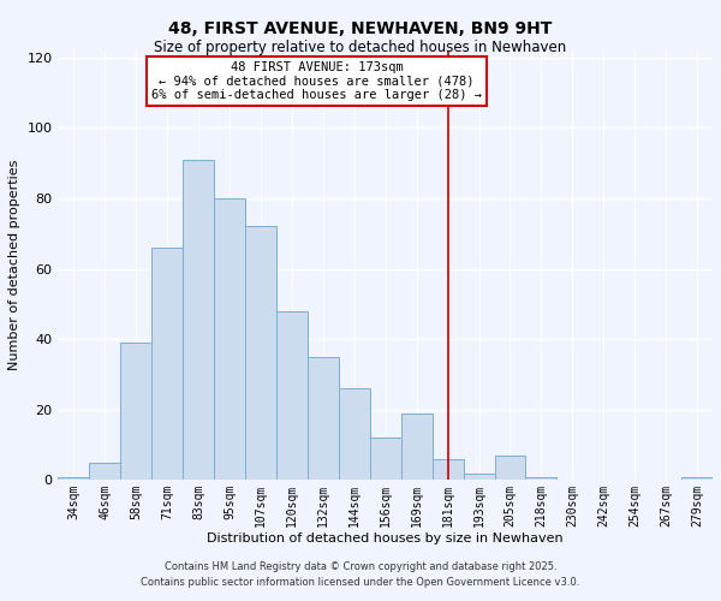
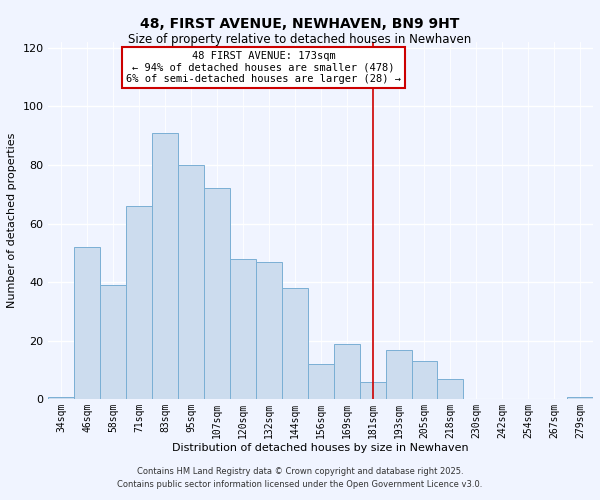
46sqm: 5 -> 52
132sqm: 35 -> 47
144sqm: 26 -> 38
193sqm: 2 -> 17
205sqm: 7 -> 13
218sqm: 1 -> 7
